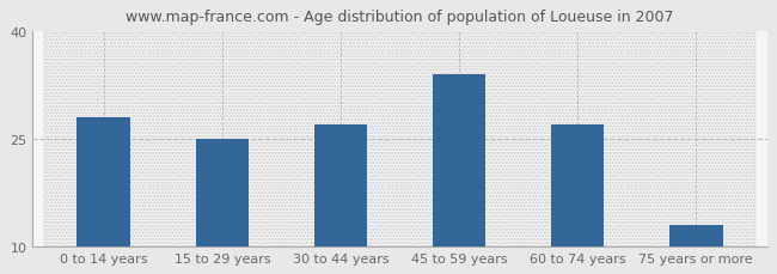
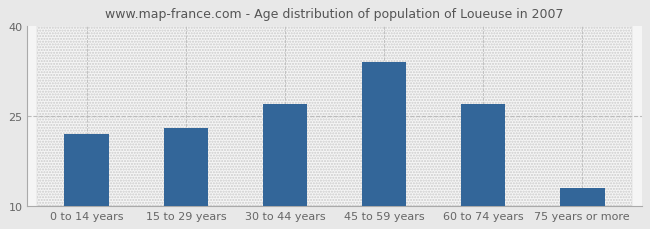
0 to 14 years: 28 -> 22
15 to 29 years: 25 -> 23
